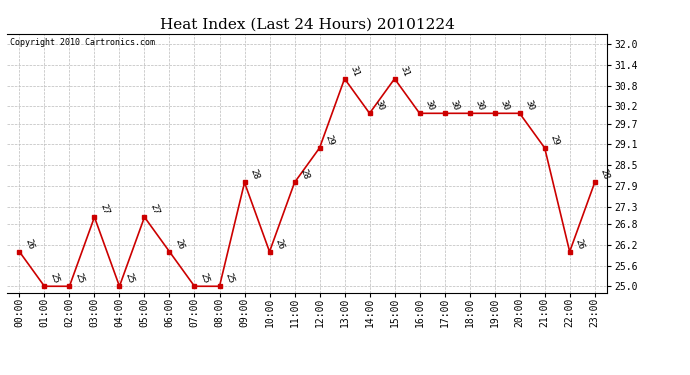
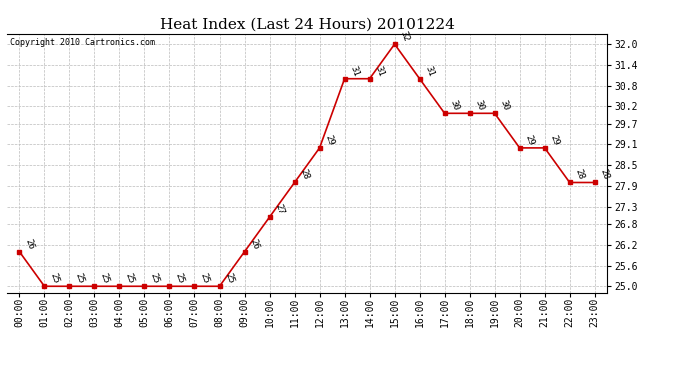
03:00: 27 -> 25
05:00: 27 -> 25
06:00: 26 -> 25
09:00: 28 -> 26
10:00: 26 -> 27
14:00: 30 -> 31
15:00: 31 -> 32
16:00: 30 -> 31
20:00: 30 -> 29
22:00: 26 -> 28
